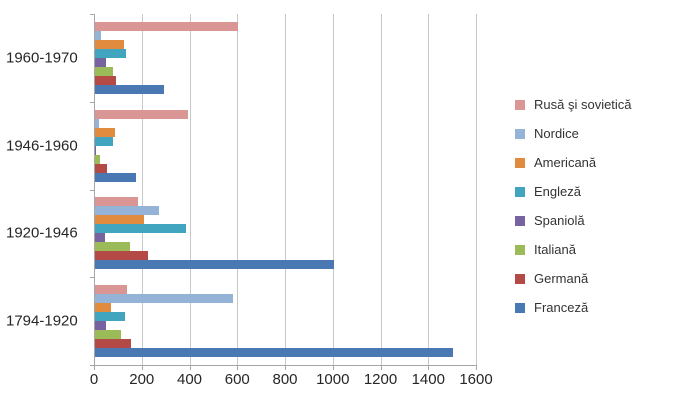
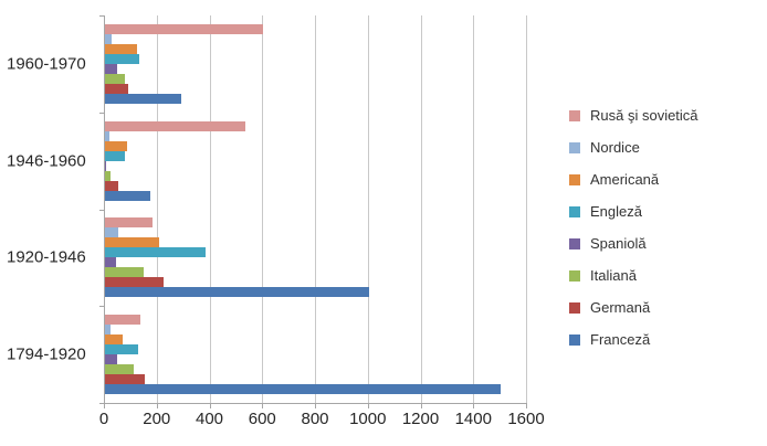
Rusă şi sovietică/1946-1960: 390 -> 530
Nordice/1920-1946: 270 -> 50
Nordice/1794-1920: 580 -> 20
